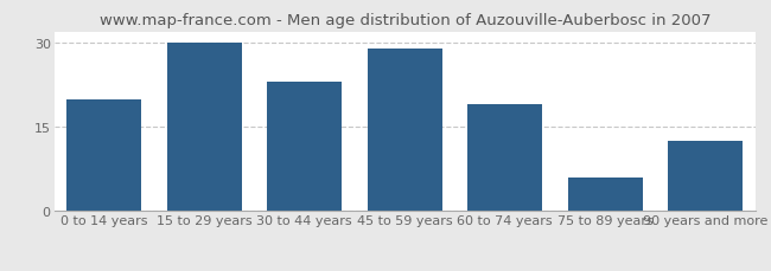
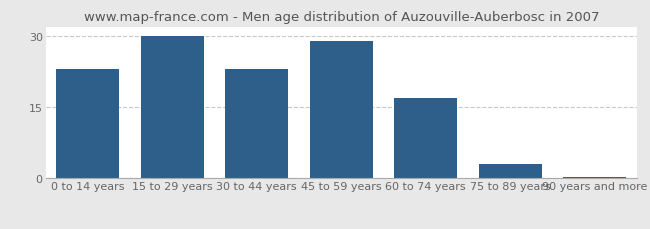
0 to 14 years: 20.0 -> 23.0
60 to 74 years: 19.0 -> 17.0
75 to 89 years: 6.0 -> 3.0
90 years and more: 12.5 -> 0.3
